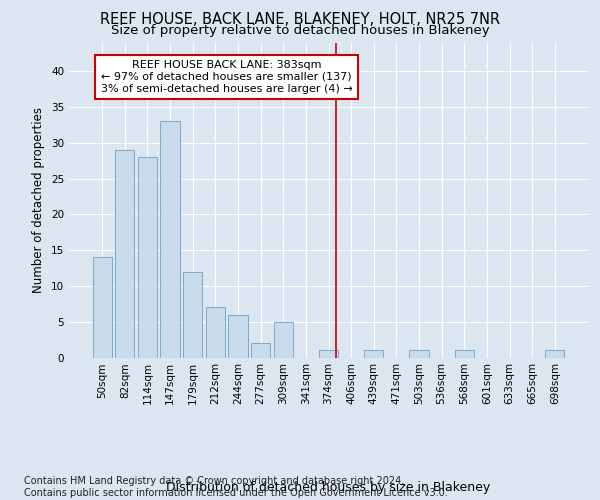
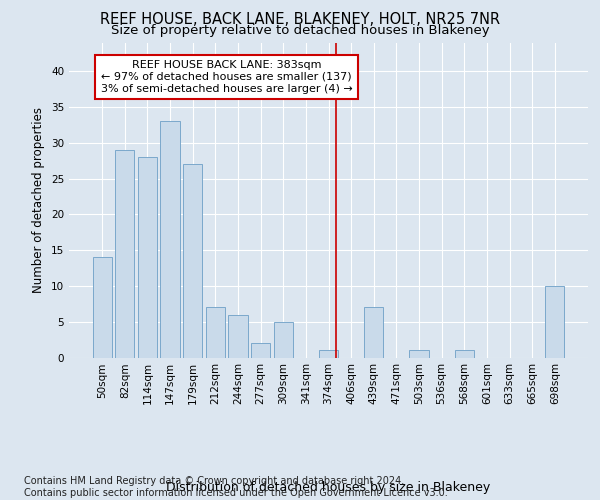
179sqm: 12 -> 27
439sqm: 1 -> 7
698sqm: 1 -> 10
